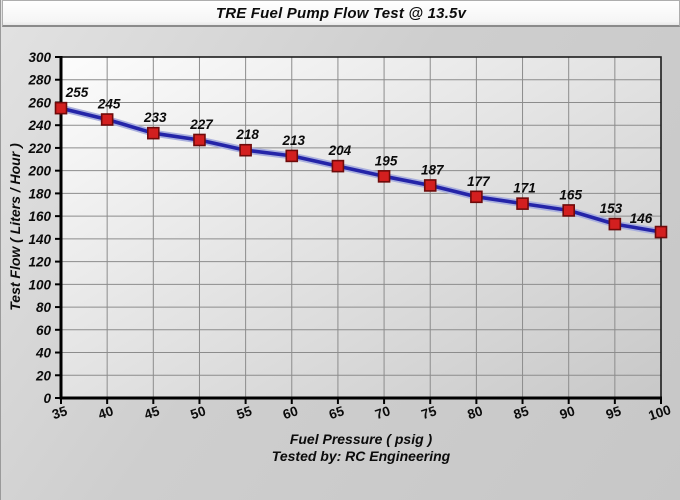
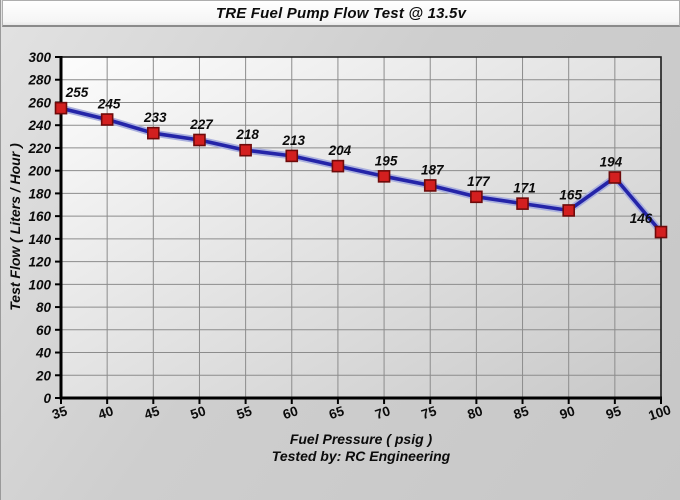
95: 153 -> 194
